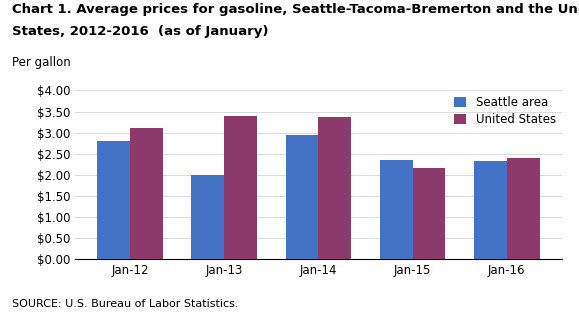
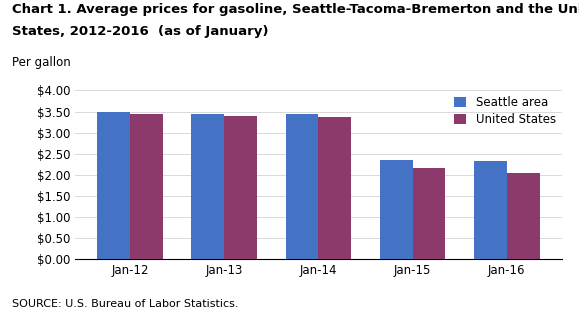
Seattle area/Jan-12: $2.80 -> $3.49
United States/Jan-12: $3.10 -> $3.45
Seattle area/Jan-13: $2.00 -> $3.43
Seattle area/Jan-14: $2.95 -> $3.43
United States/Jan-16: $2.40 -> $2.05
